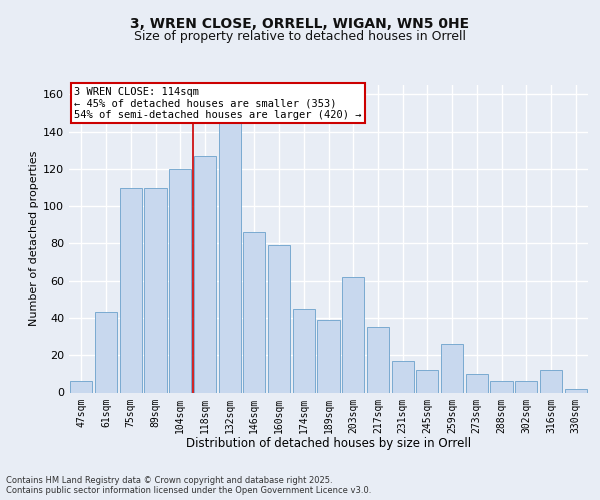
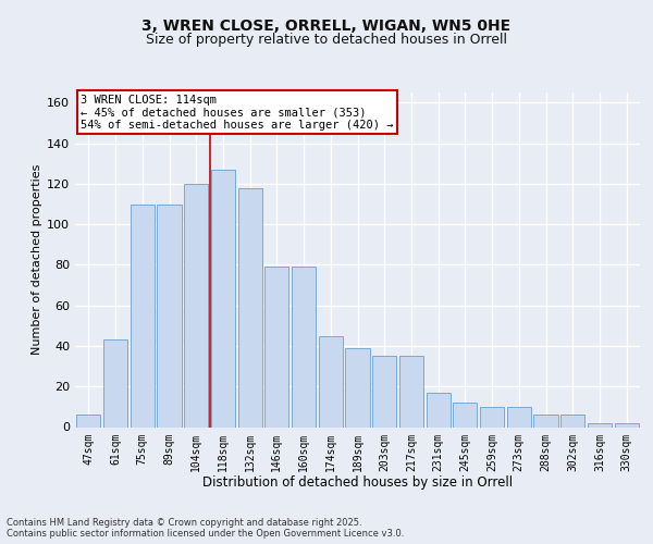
132sqm: 145 -> 118
146sqm: 86 -> 79
203sqm: 62 -> 35
259sqm: 26 -> 10
316sqm: 12 -> 2
